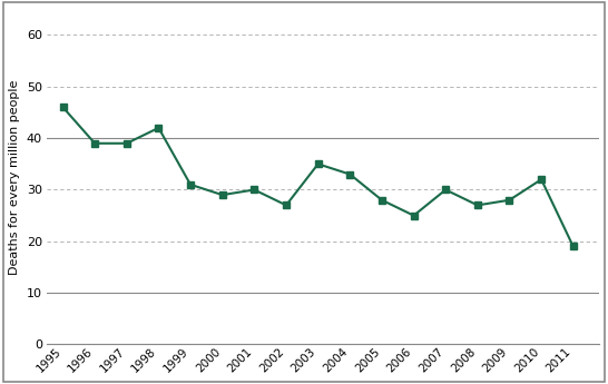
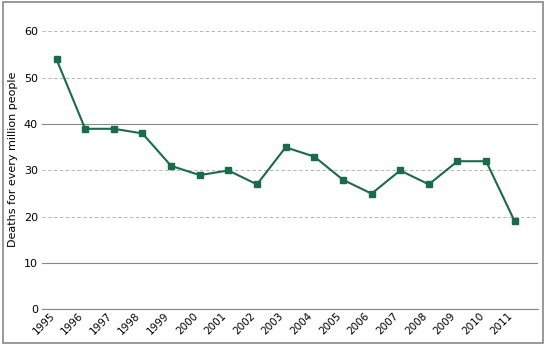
1995: 46 -> 54
1998: 42 -> 38
2009: 28 -> 32
